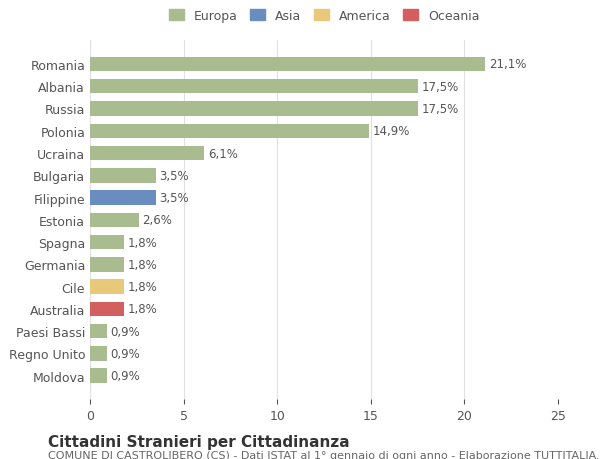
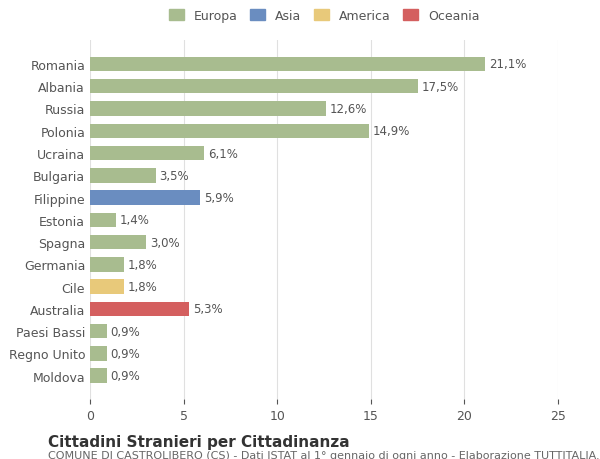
Russia: 17,5% -> 12,6%
Filippine: 3,5% -> 5,9%
Estonia: 2,6% -> 1,4%
Spagna: 1,8% -> 3,0%
Australia: 1,8% -> 5,3%
